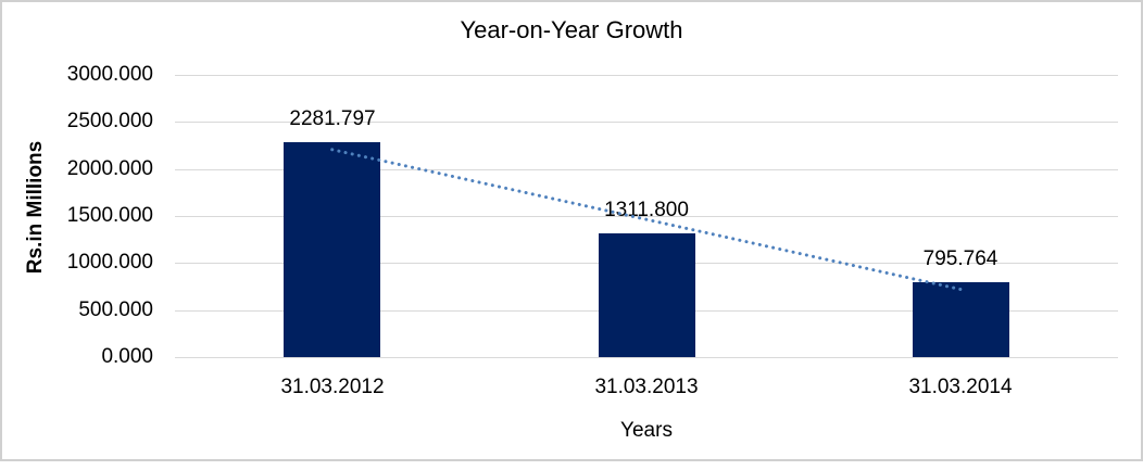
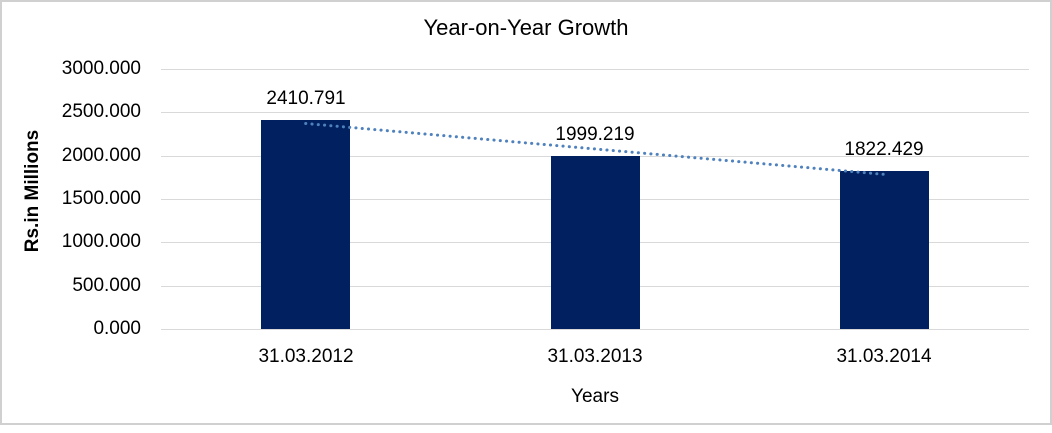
31.03.2012: 2281.797 -> 2410.791
31.03.2013: 1311.800 -> 1999.219
31.03.2014: 795.764 -> 1822.429
